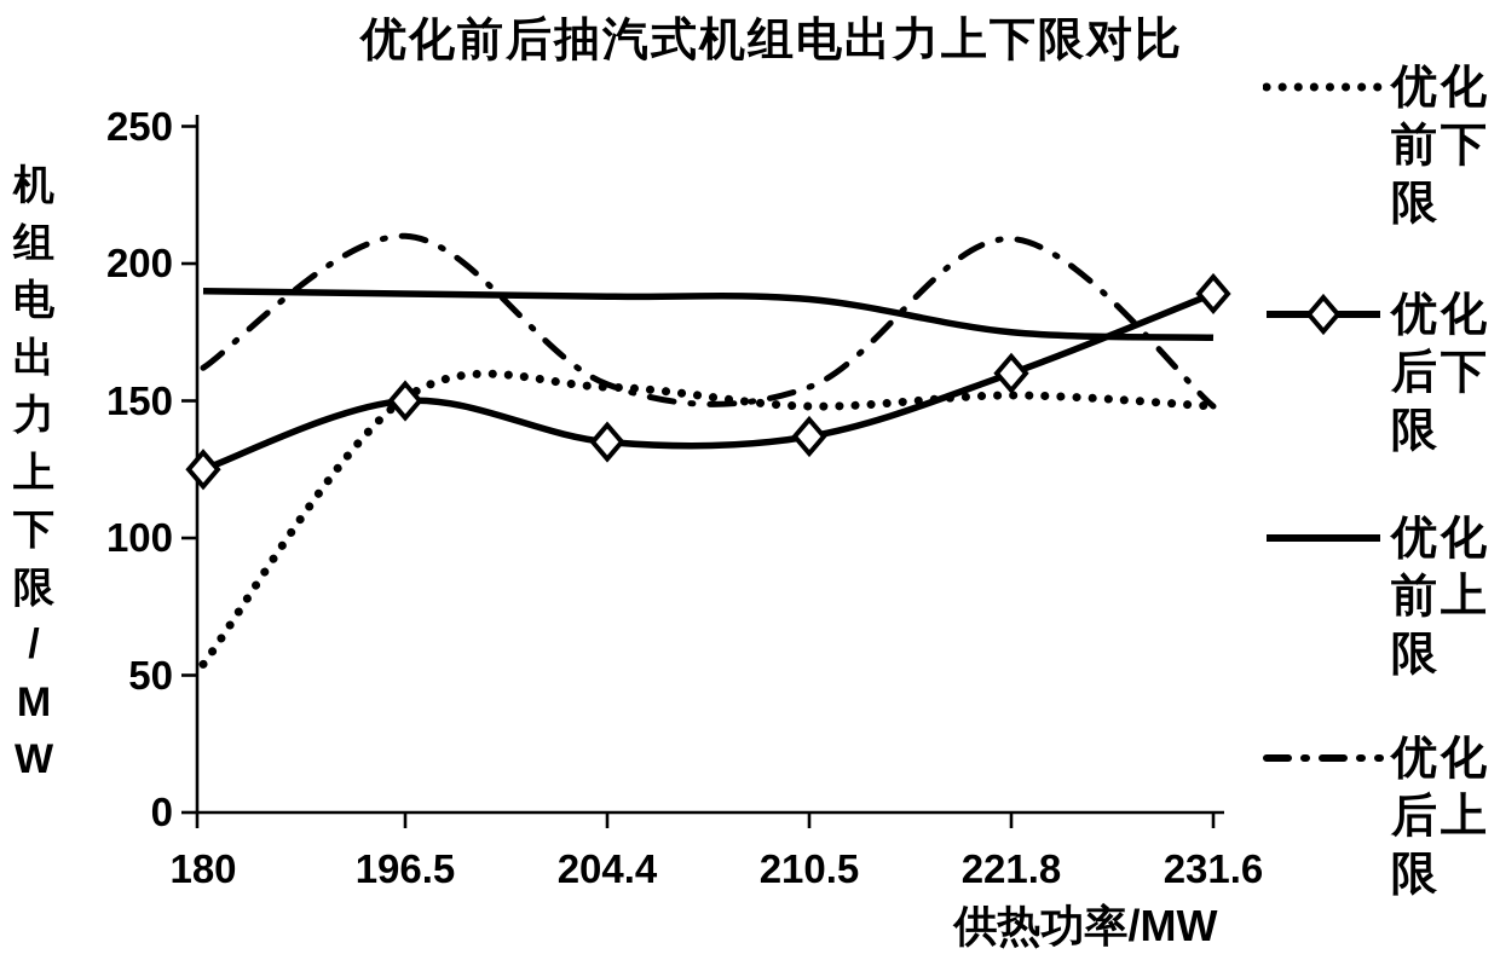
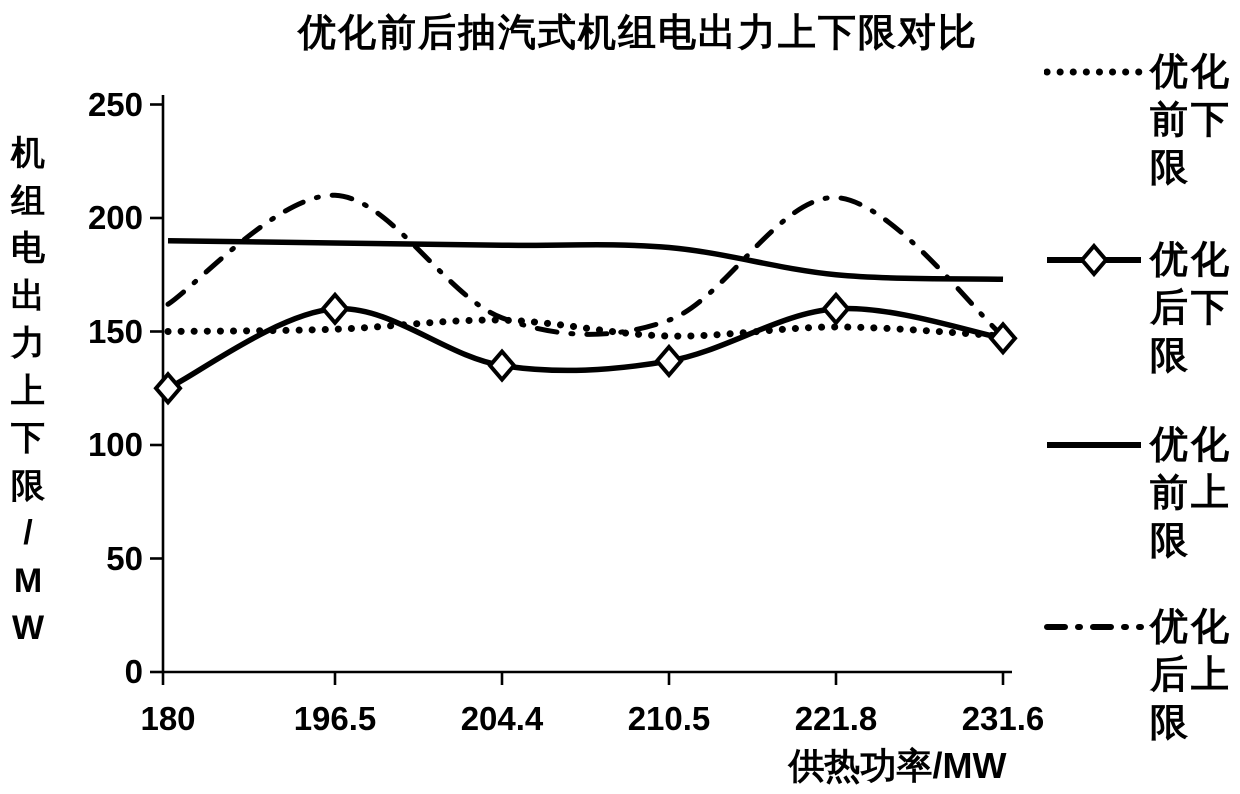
优化前下限/180: 54 -> 150
优化后下限/196.5: 150 -> 160
优化后下限/231.6: 189 -> 147
